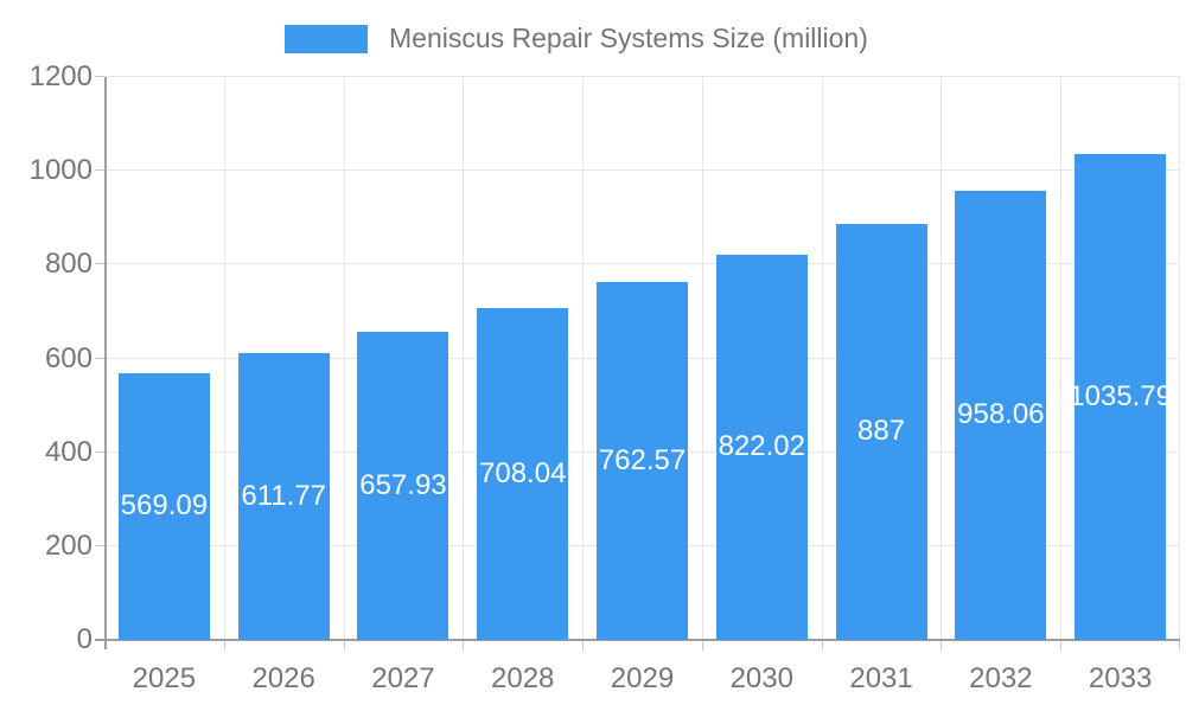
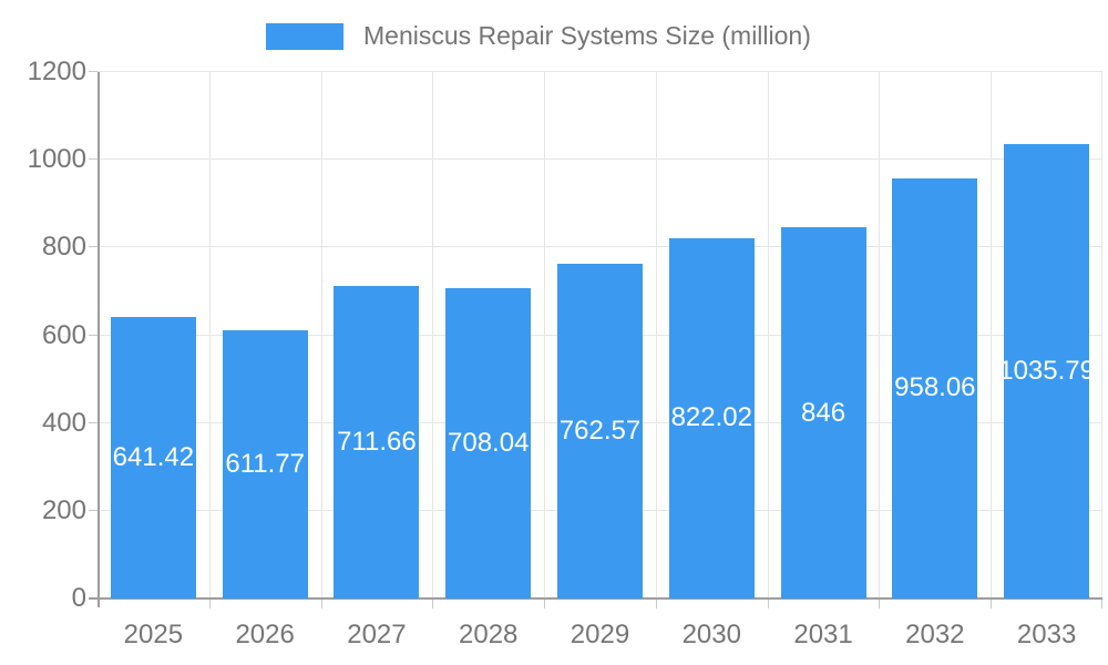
2025: 569.09 -> 641.42
2027: 657.93 -> 711.66
2031: 887 -> 846
